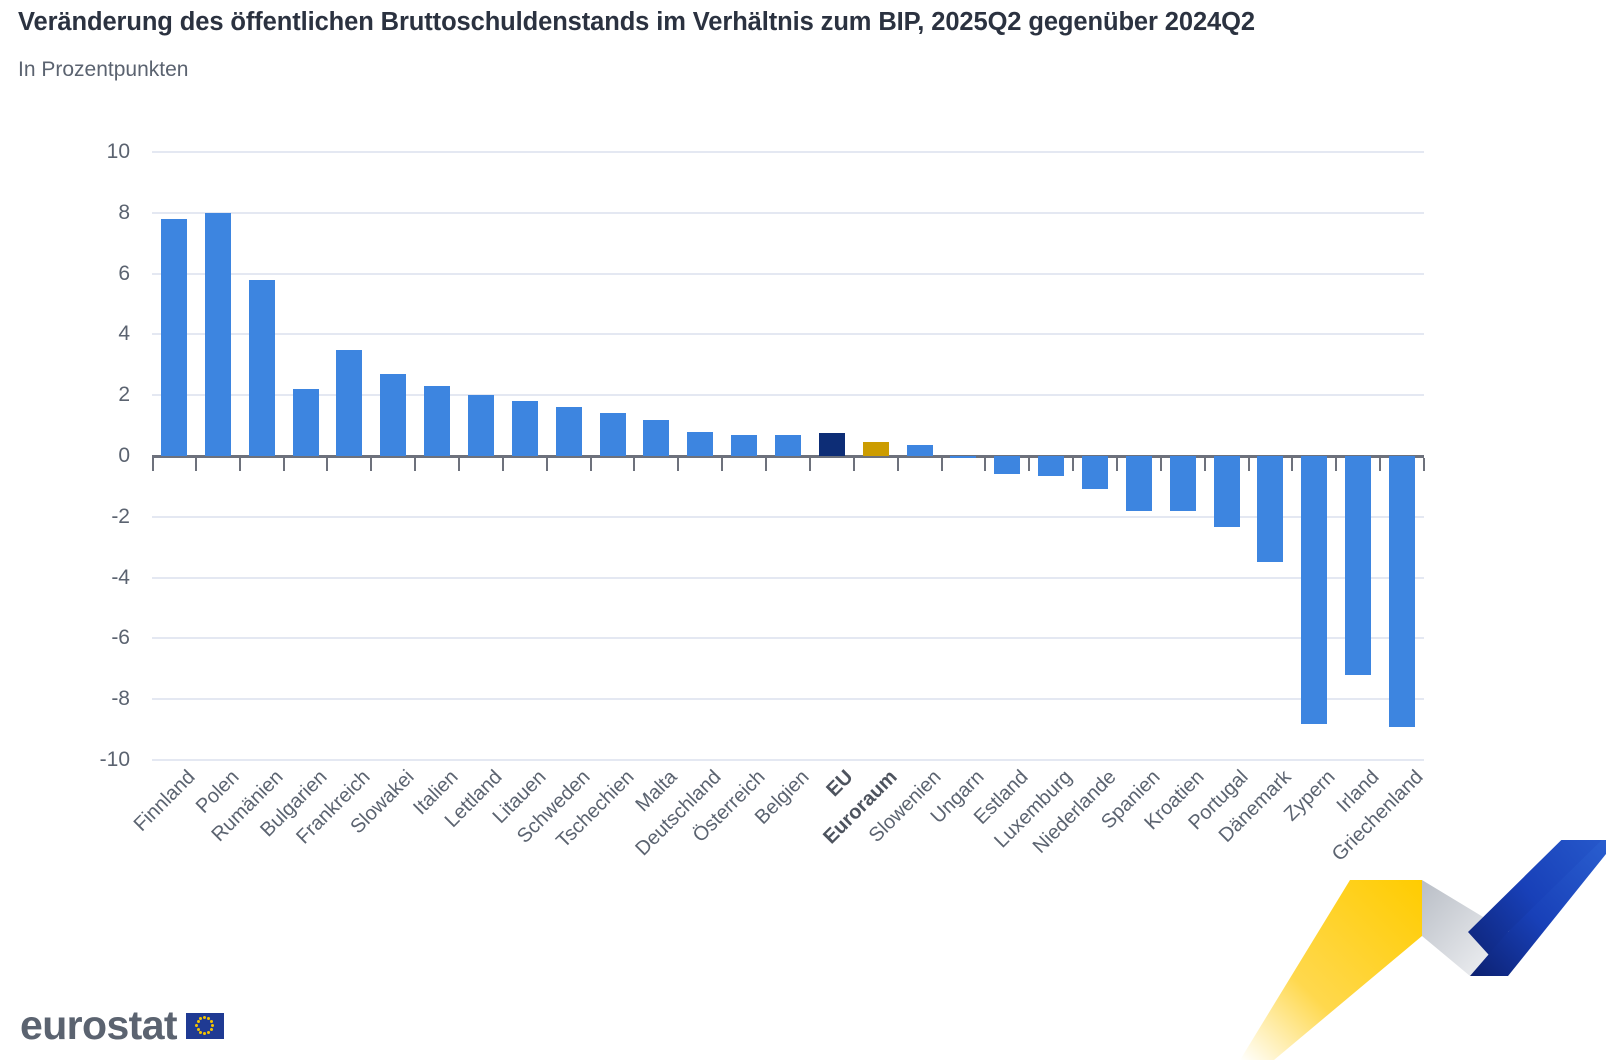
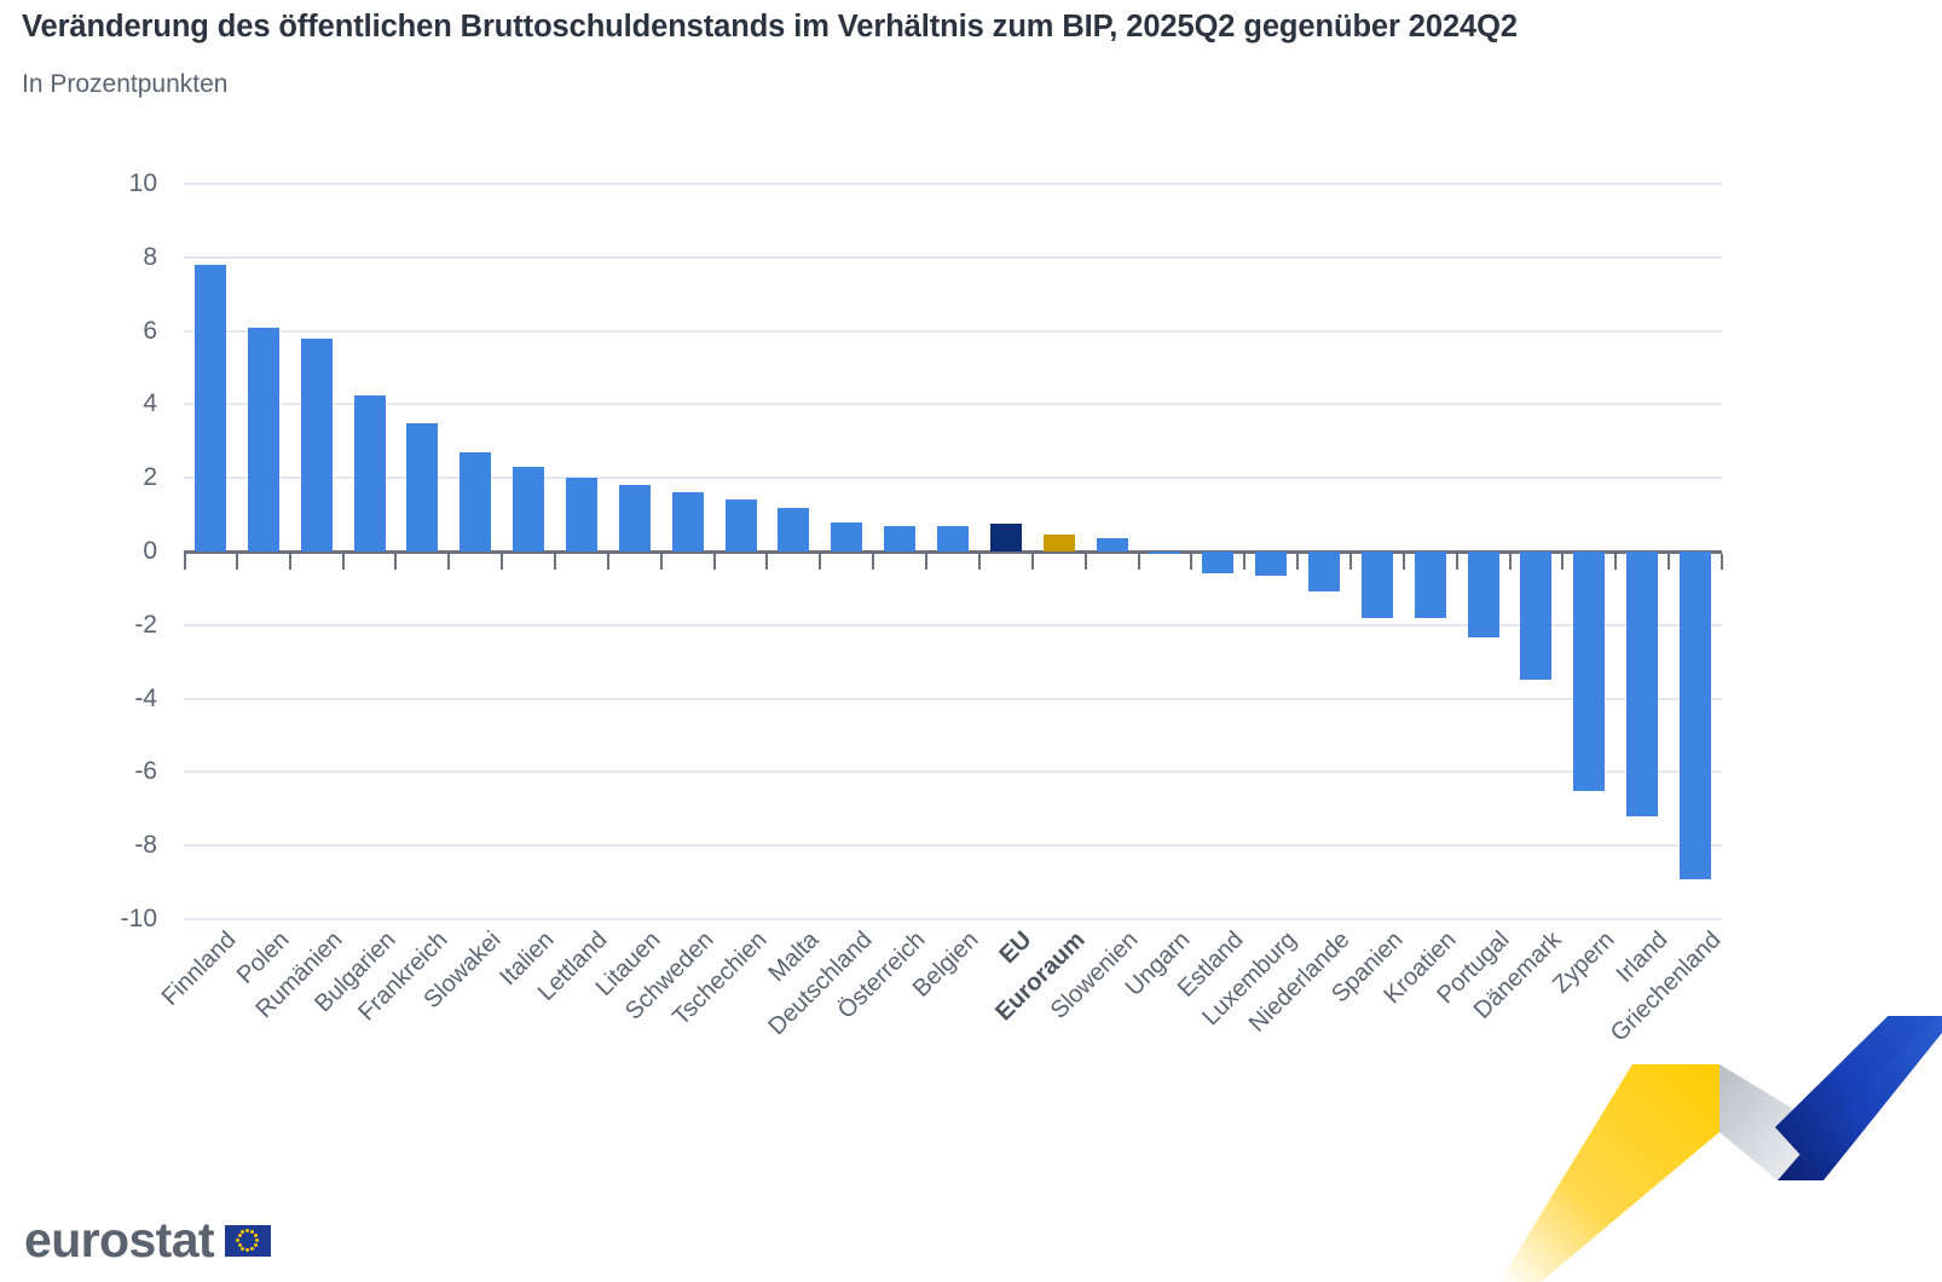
Polen: 8.0 -> 6.1
Bulgarien: 2.2 -> 4.2
Zypern: -8.8 -> -6.5
